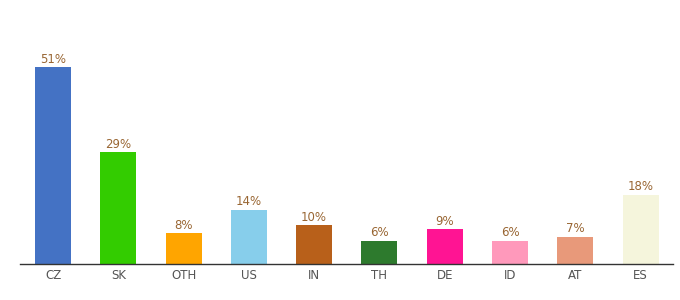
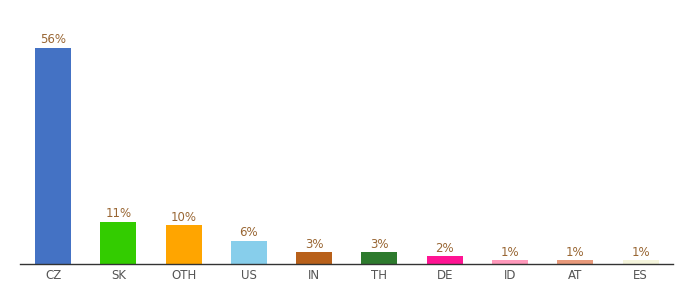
CZ: 51% -> 56%
SK: 29% -> 11%
OTH: 8% -> 10%
US: 14% -> 6%
IN: 10% -> 3%
TH: 6% -> 3%
DE: 9% -> 2%
ID: 6% -> 1%
AT: 7% -> 1%
ES: 18% -> 1%
